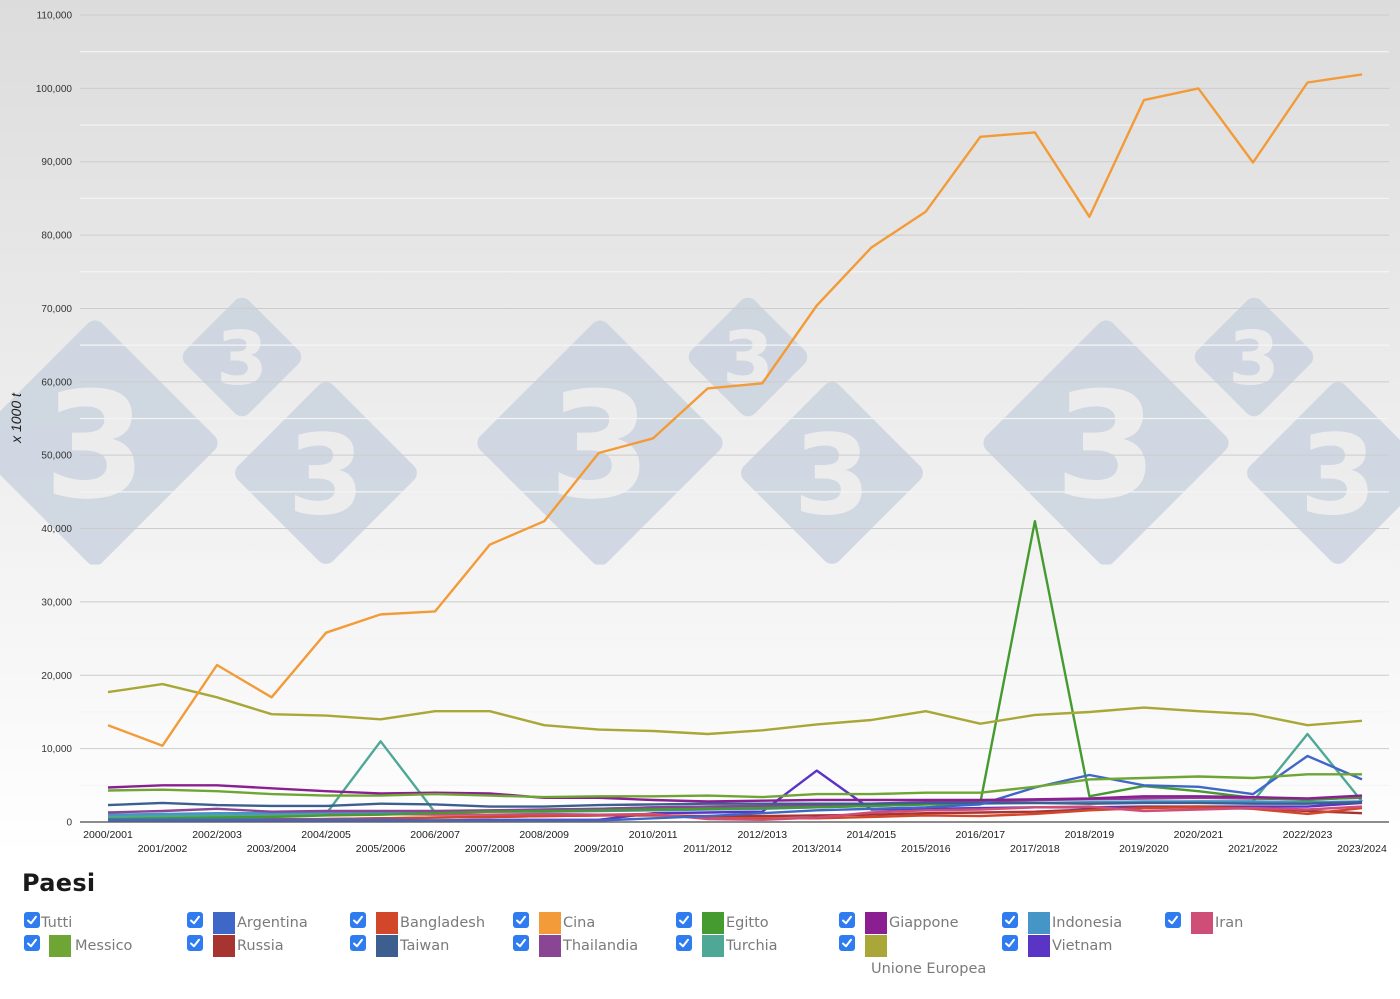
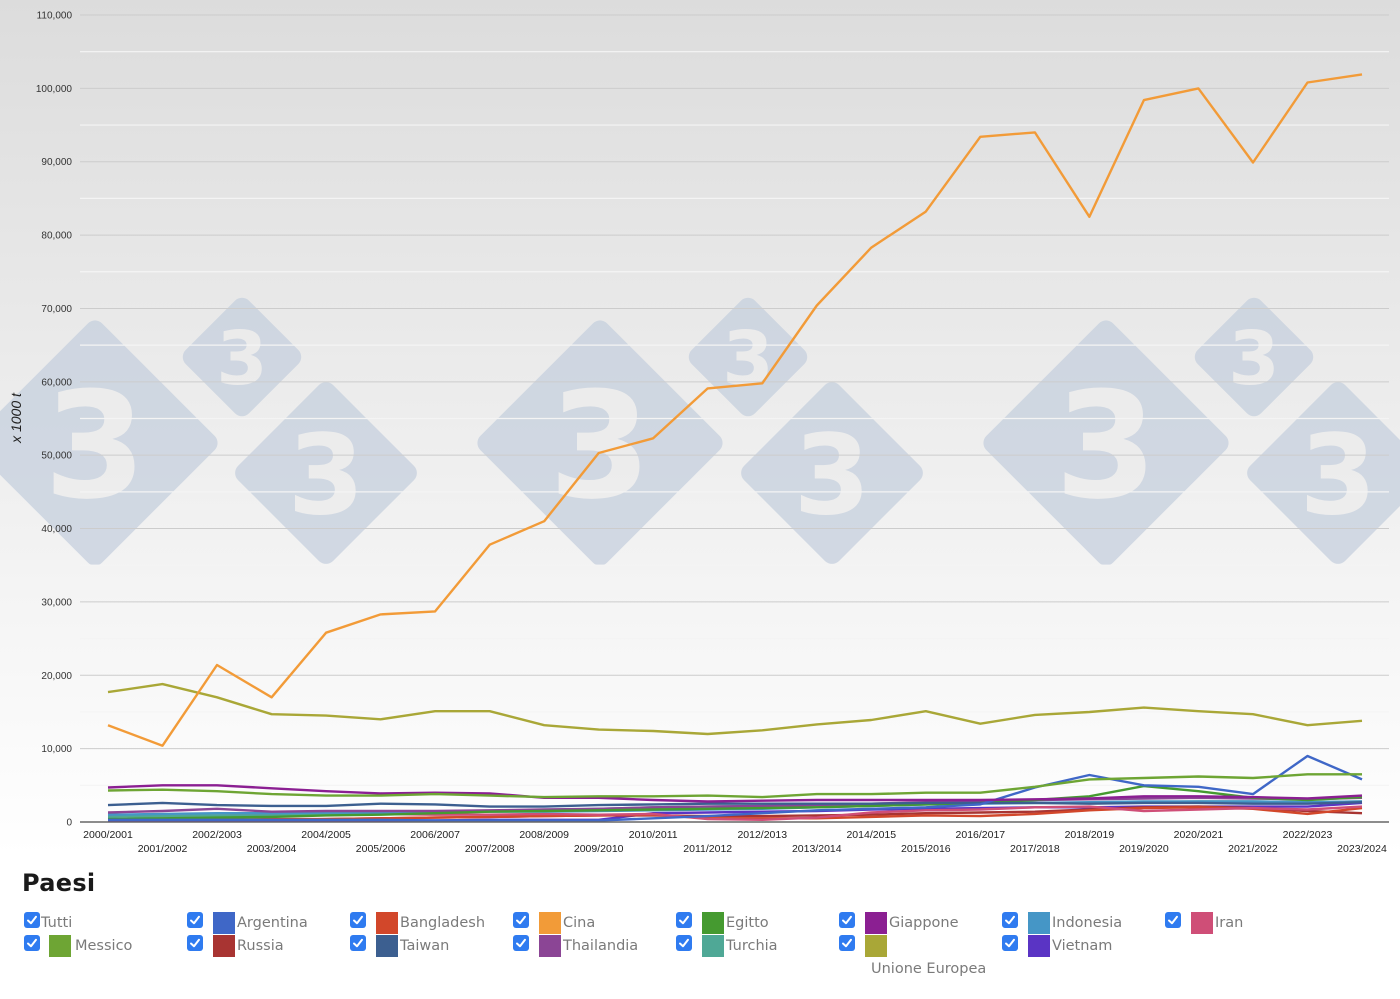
Turchia/2005/2006: 11000 -> 1000
Vietnam/2013/2014: 7000 -> 2000
Egitto/2017/2018: 41000 -> 3000
Turchia/2022/2023: 12000 -> 3000
